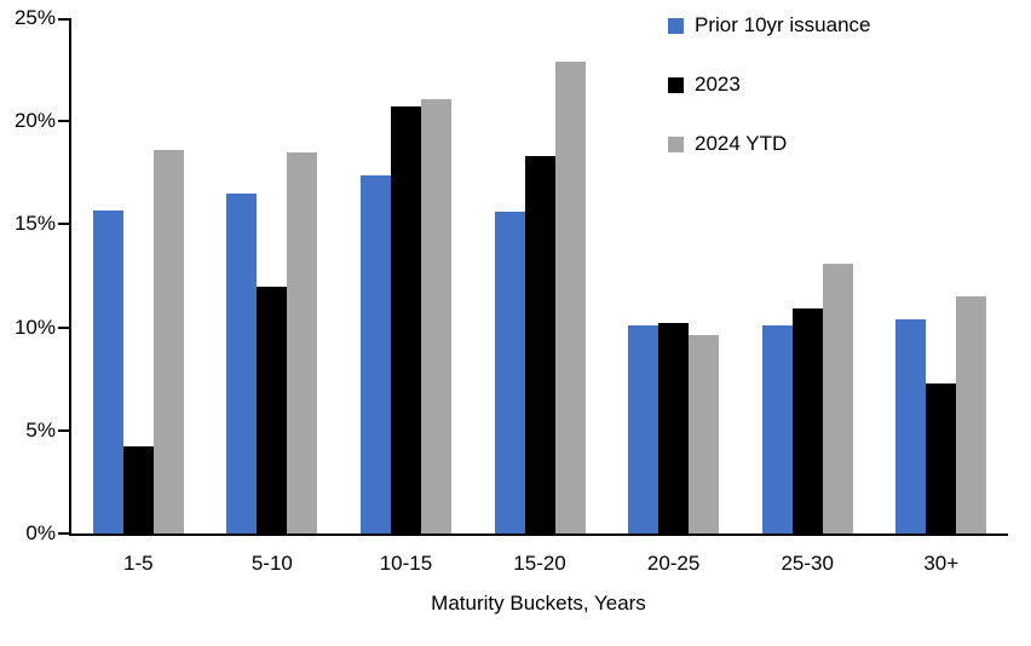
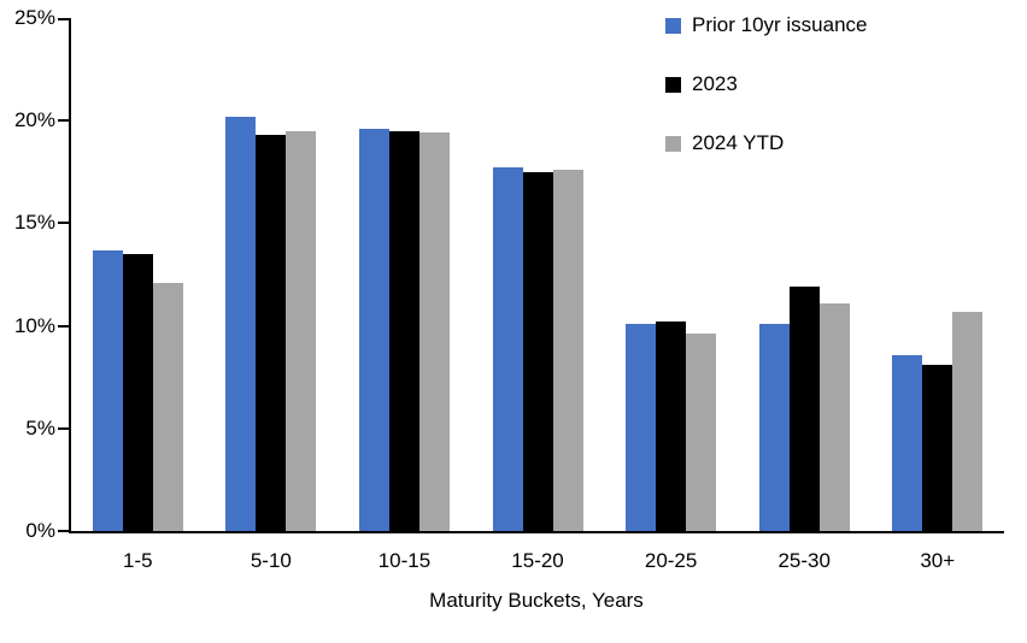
Prior 10yr issuance/1-5: 15.7% -> 13.7%
2023/1-5: 4.2% -> 13.5%
2024 YTD/1-5: 18.6% -> 12.1%
Prior 10yr issuance/5-10: 16.5% -> 20.2%
2023/5-10: 12.0% -> 19.3%
2024 YTD/5-10: 18.5% -> 19.5%
Prior 10yr issuance/10-15: 17.4% -> 19.6%
2023/10-15: 20.7% -> 19.5%
2024 YTD/10-15: 21.1% -> 19.4%
Prior 10yr issuance/15-20: 15.6% -> 17.7%
2023/15-20: 18.3% -> 17.5%
2024 YTD/15-20: 22.9% -> 17.6%
2023/25-30: 10.9% -> 11.9%
2024 YTD/25-30: 13.1% -> 11.1%
Prior 10yr issuance/30+: 10.4% -> 8.6%
2023/30+: 7.3% -> 8.1%
2024 YTD/30+: 11.5% -> 10.7%
